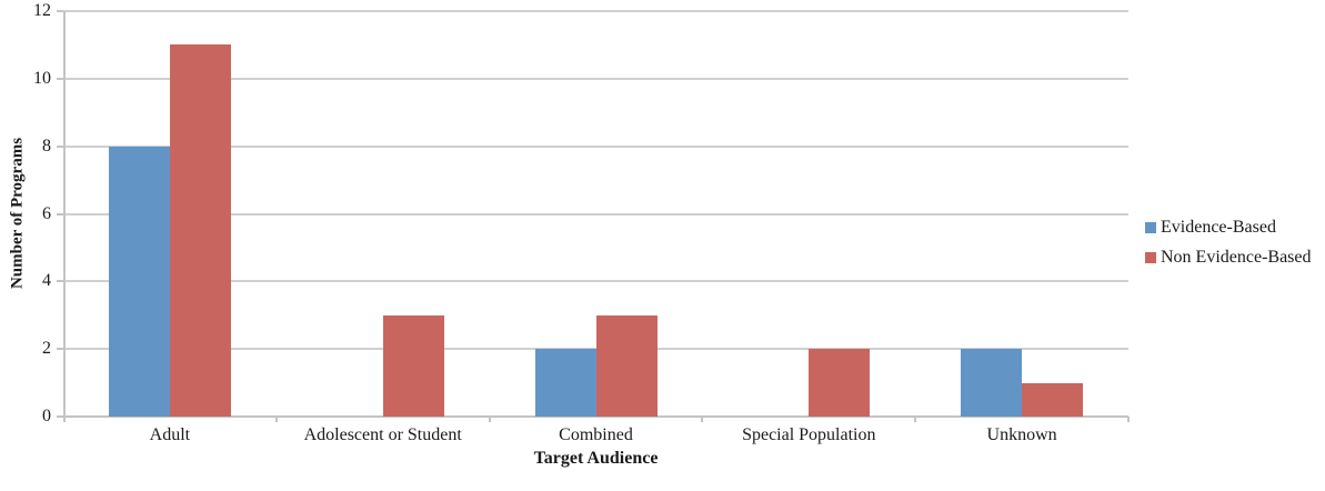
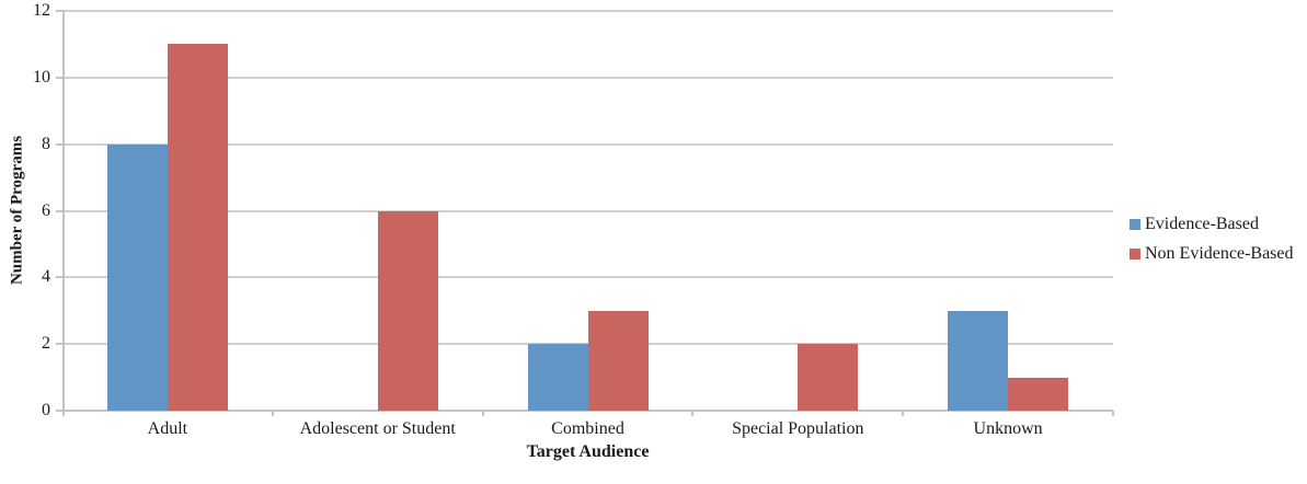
Non Evidence-Based/Adolescent or Student: 3 -> 6
Evidence-Based/Unknown: 2 -> 3
